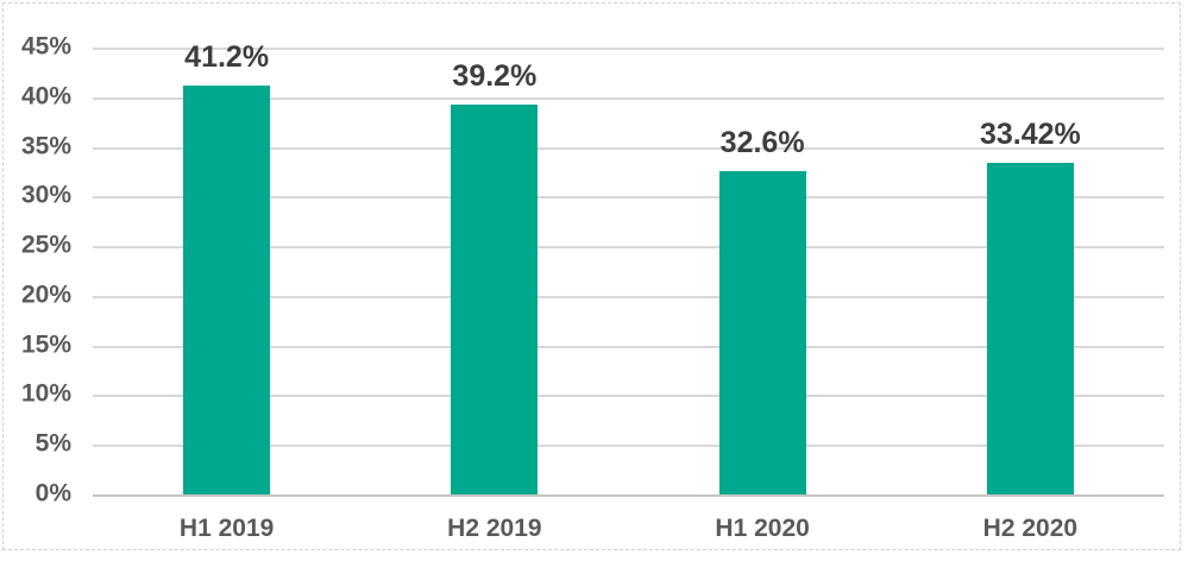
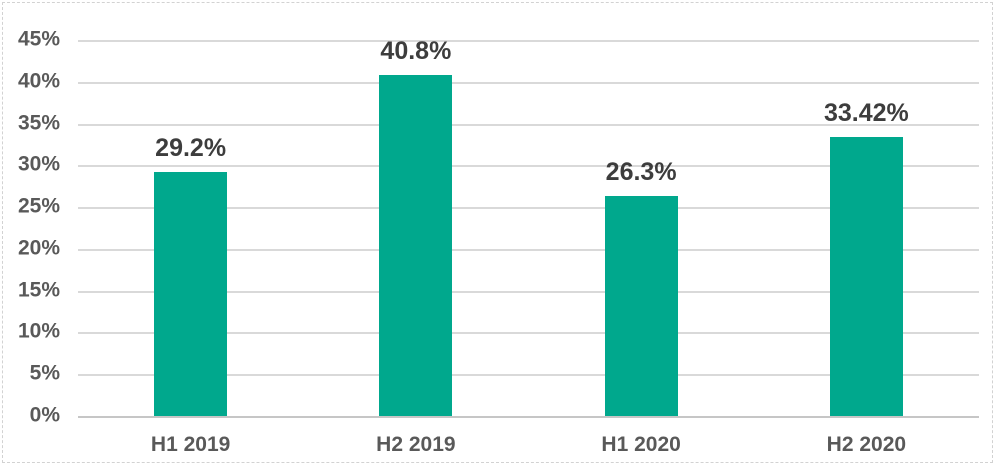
H1 2019: 41.2% -> 29.2%
H2 2019: 39.2% -> 40.8%
H1 2020: 32.6% -> 26.3%
